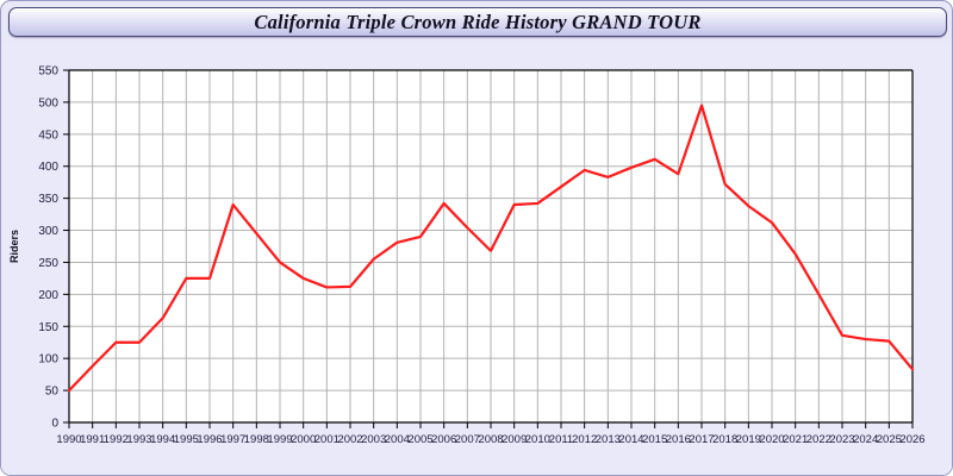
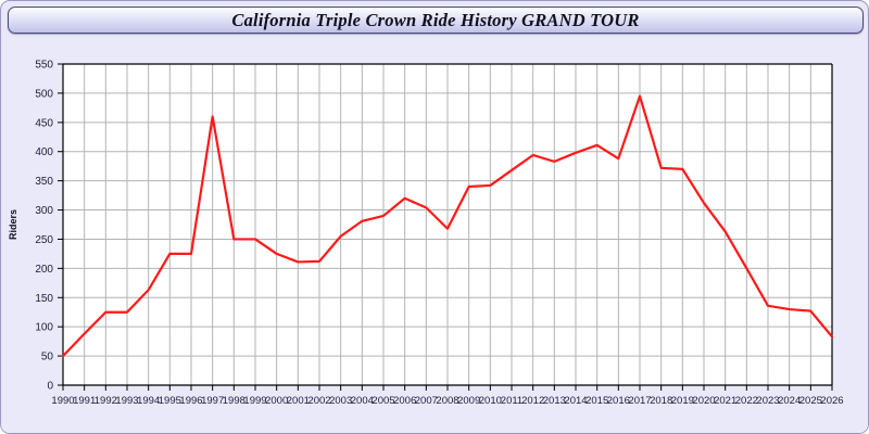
1997: 340 -> 460
1998: 300 -> 250
2006: 340 -> 320
2019: 340 -> 370
